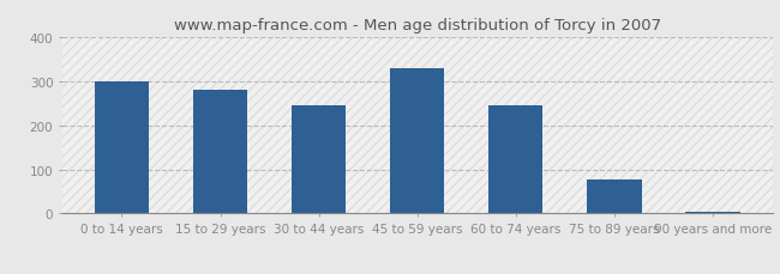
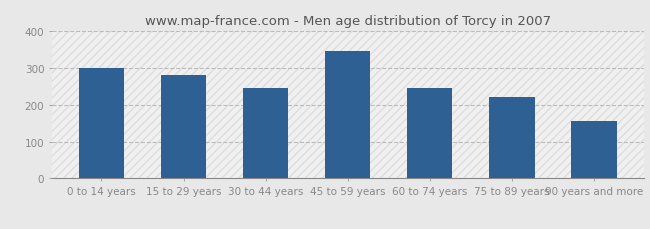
45 to 59 years: 330 -> 345
75 to 89 years: 78 -> 220
90 years and more: 5 -> 155
